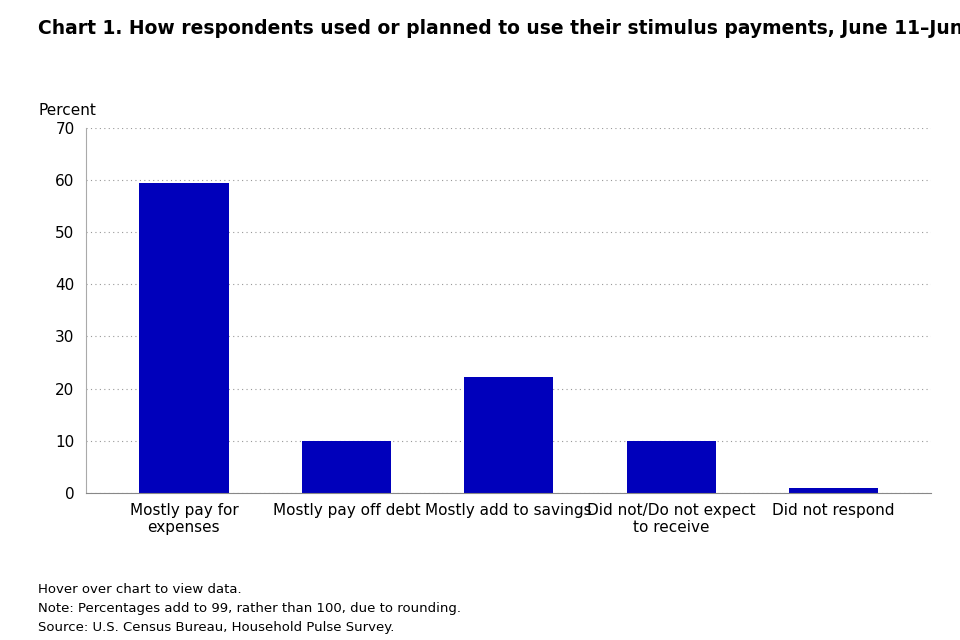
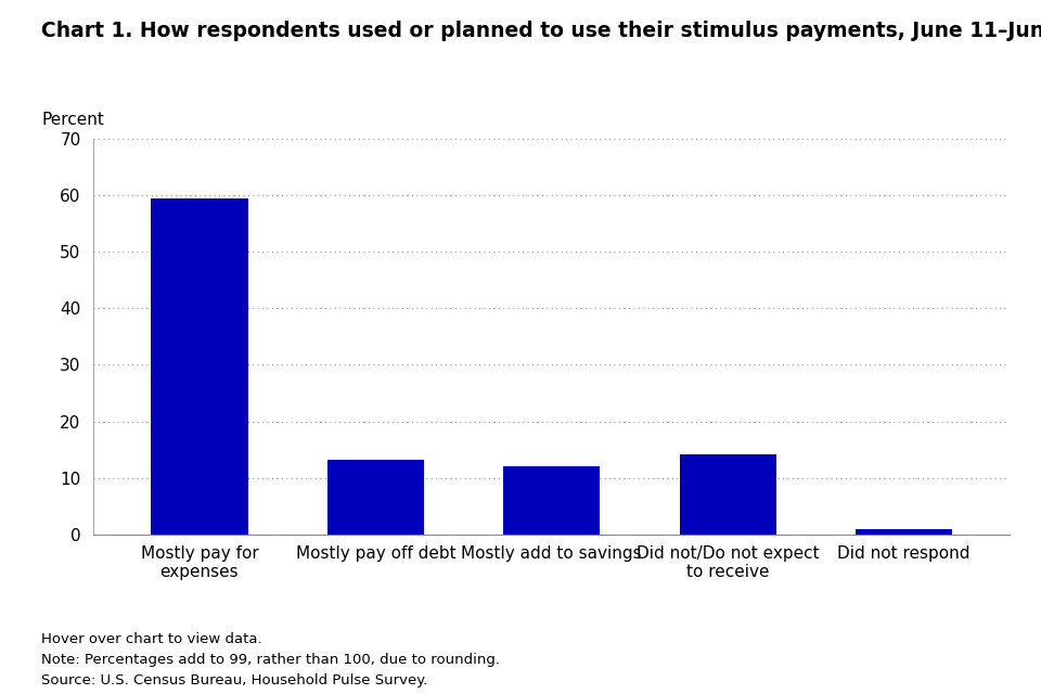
Mostly pay off debt: 10.0 -> 13.2
Mostly add to savings: 22.2 -> 12.0
Did not/Do not expect to receive: 10.0 -> 14.2
